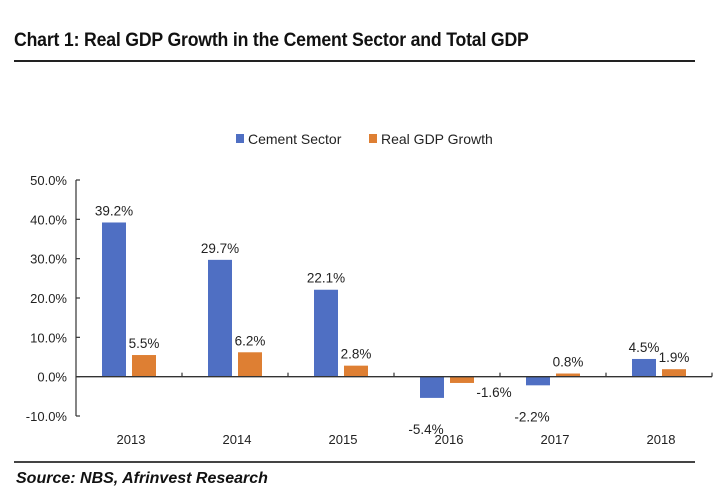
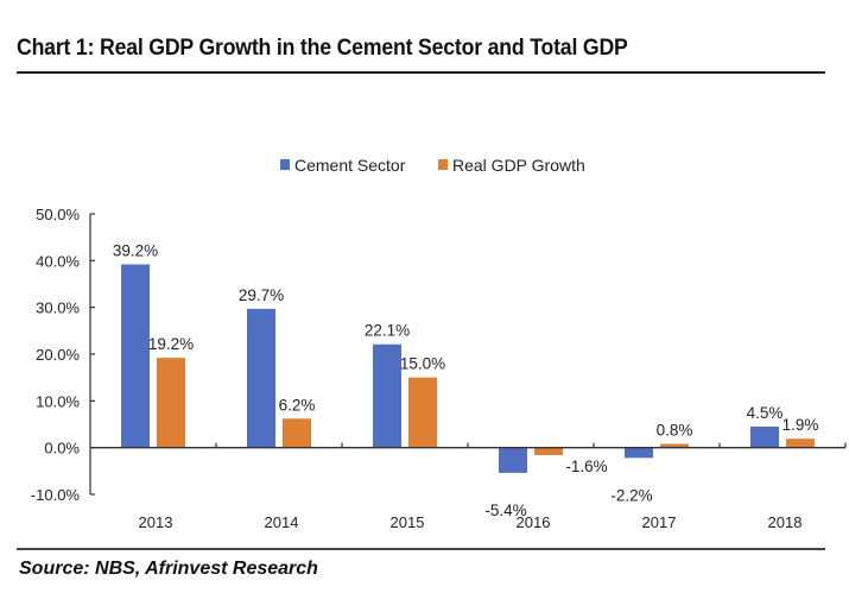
Real GDP Growth/2013: 5.5% -> 19.2%
Real GDP Growth/2015: 2.8% -> 15.0%
